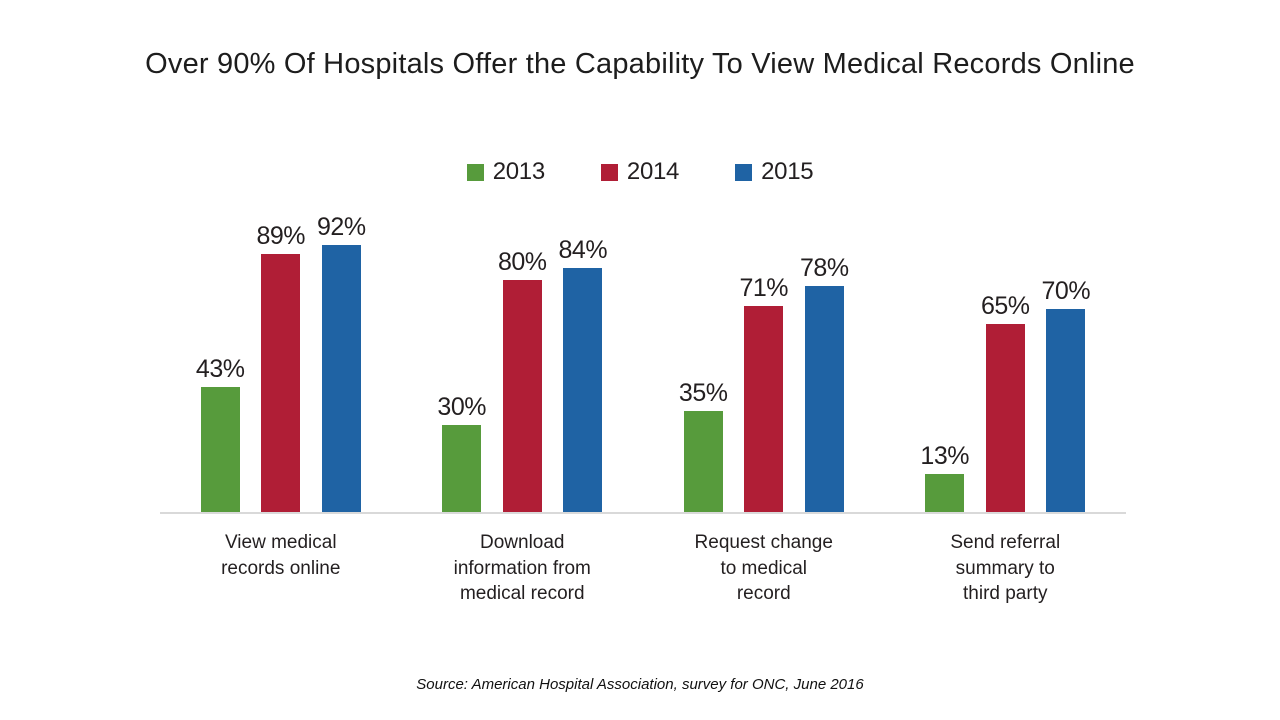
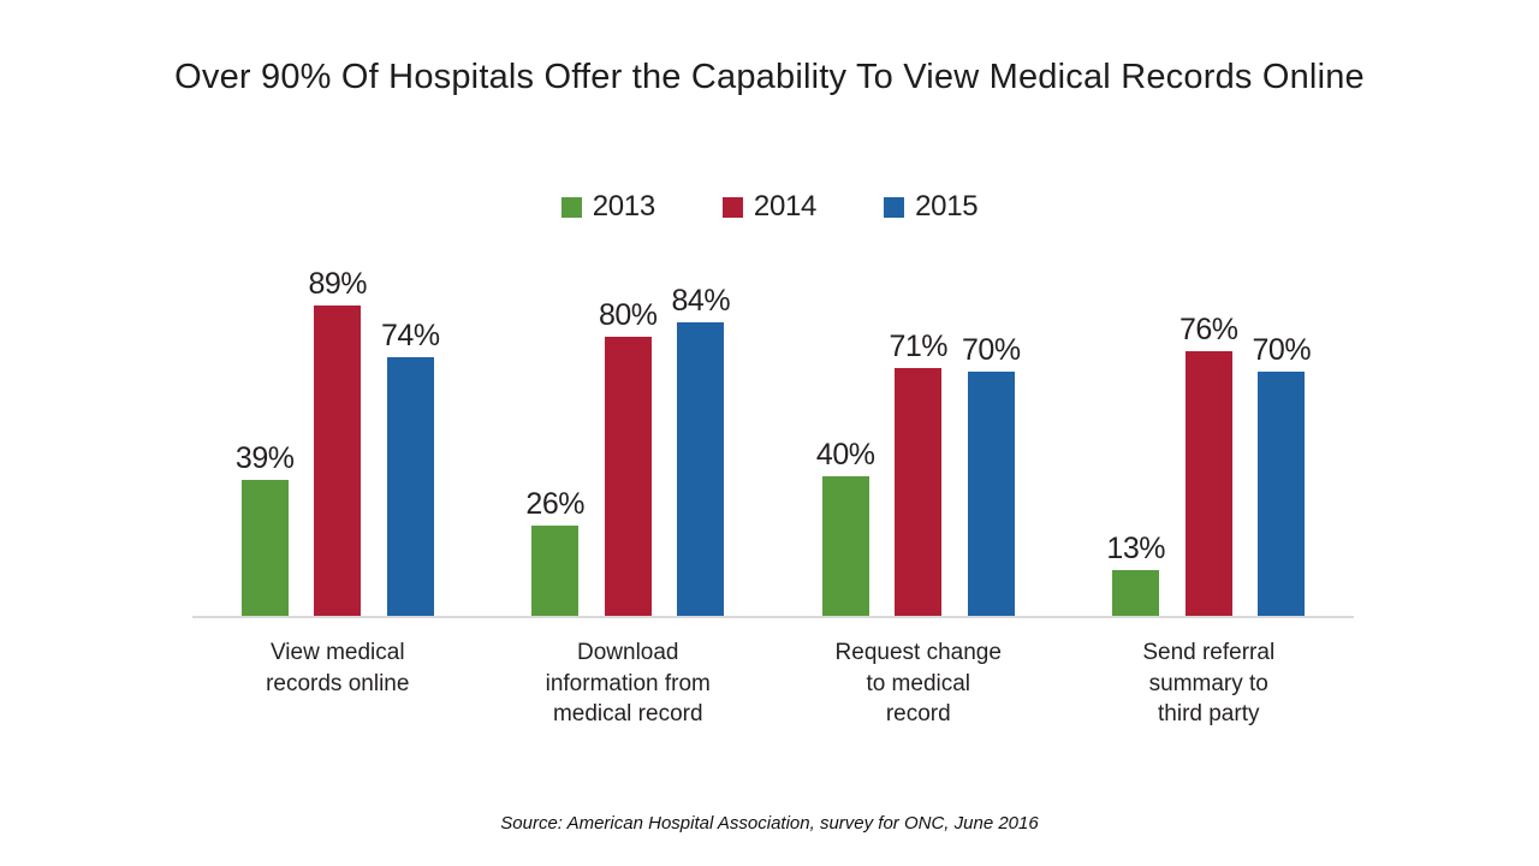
2013/View medical records online: 43% -> 39%
2015/View medical records online: 92% -> 74%
2013/Download information from medical record: 30% -> 26%
2013/Request change to medical record: 35% -> 40%
2015/Request change to medical record: 78% -> 70%
2014/Send referral summary to third party: 65% -> 76%
